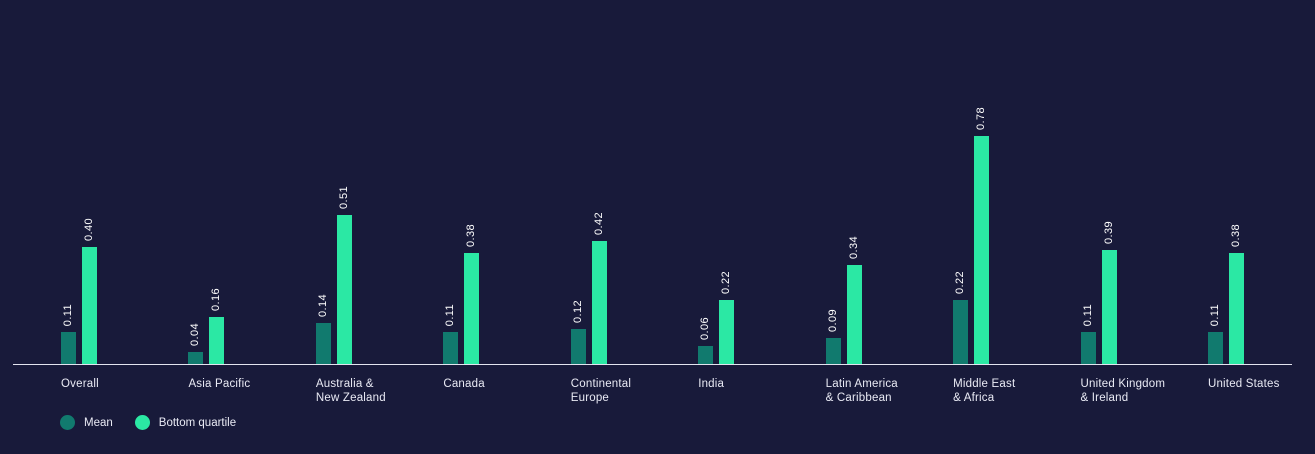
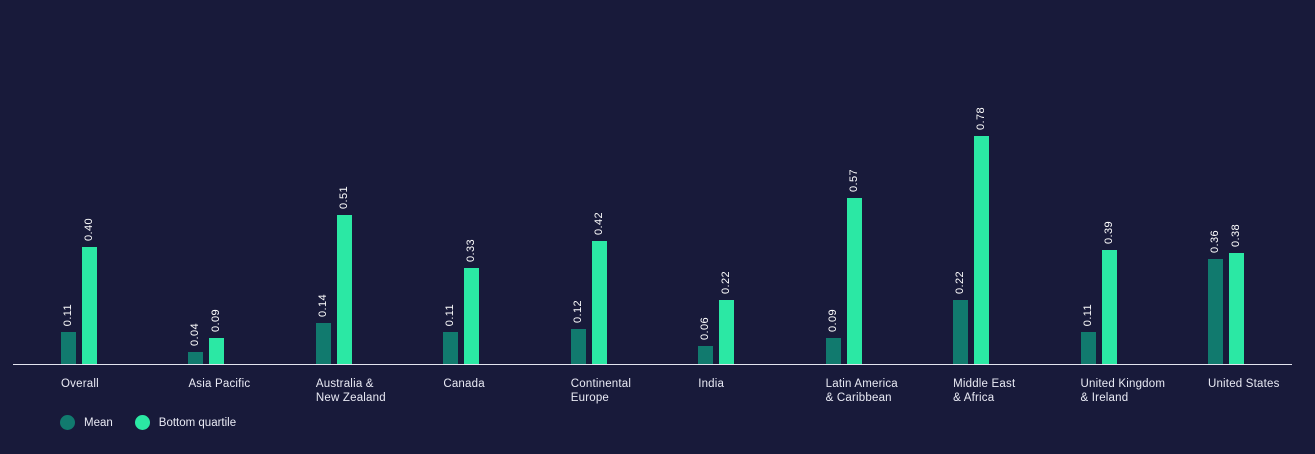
Bottom quartile/Asia Pacific: 0.16 -> 0.09
Bottom quartile/Canada: 0.38 -> 0.33
Bottom quartile/Latin America & Caribbean: 0.34 -> 0.57
Mean/United States: 0.11 -> 0.36
